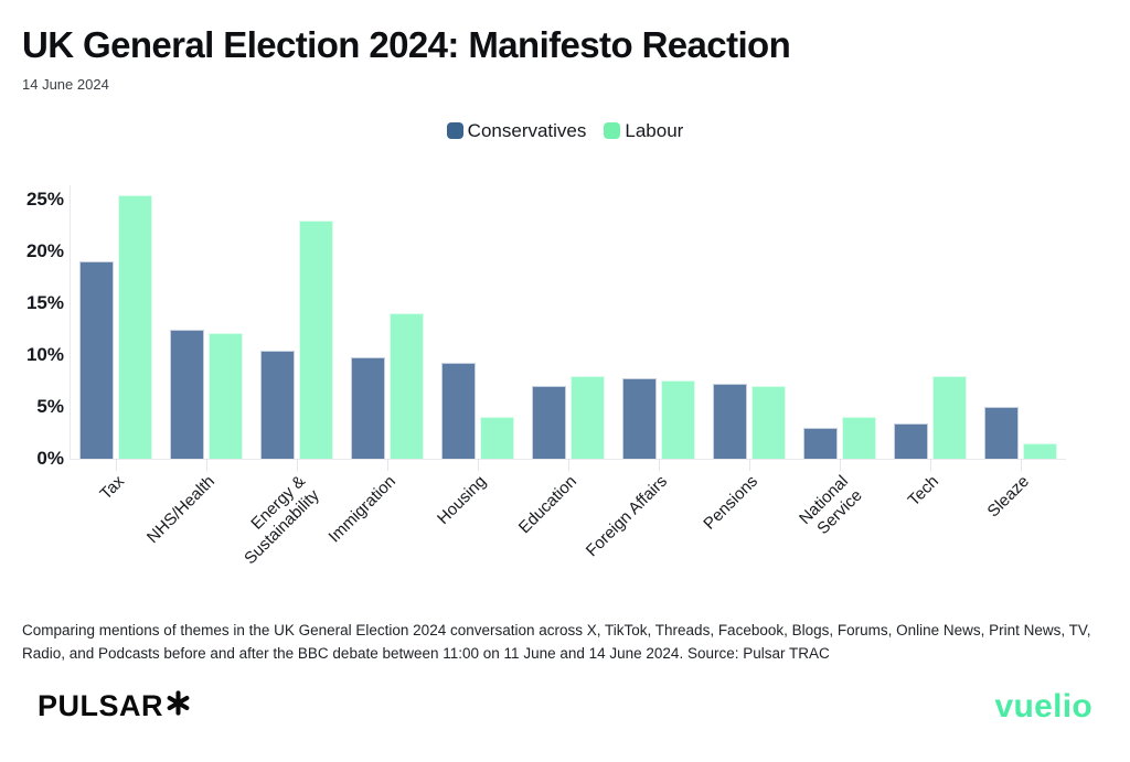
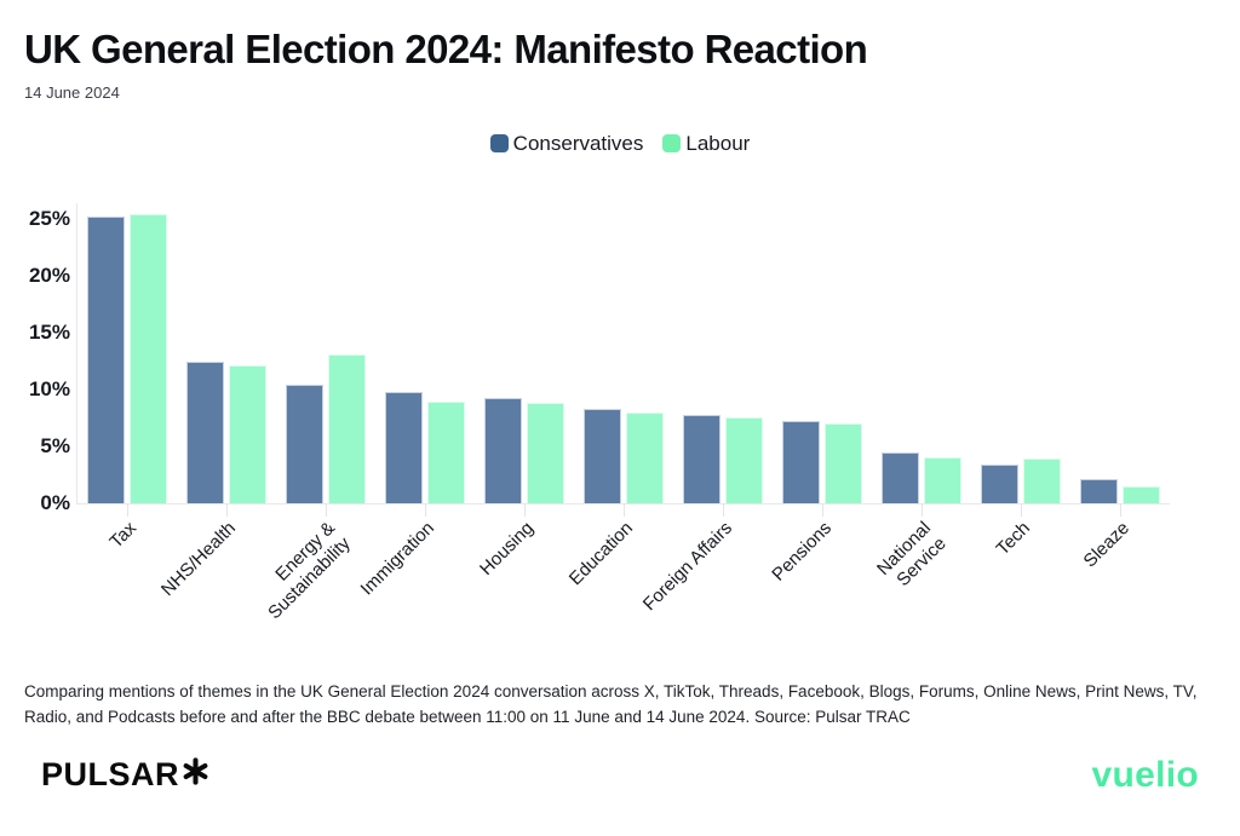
Conservatives/Tax: 19% -> 25%
Labour/Energy & Sustainability: 23% -> 13%
Labour/Immigration: 14% -> 9%
Labour/Housing: 4% -> 9%
Conservatives/Education: 7% -> 8%
Conservatives/National Service: 3% -> 4%
Labour/Tech: 8% -> 4%
Conservatives/Sleaze: 5% -> 2%
